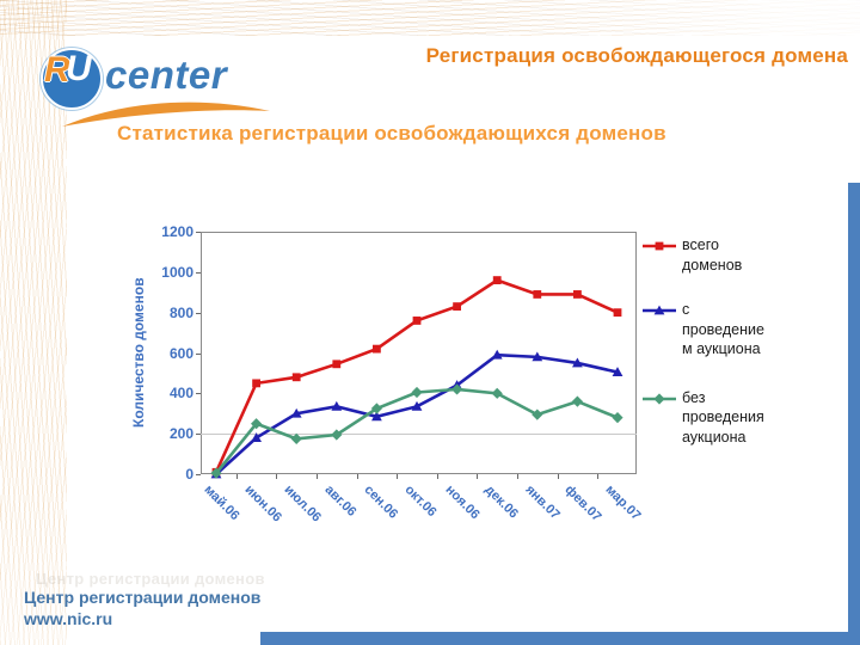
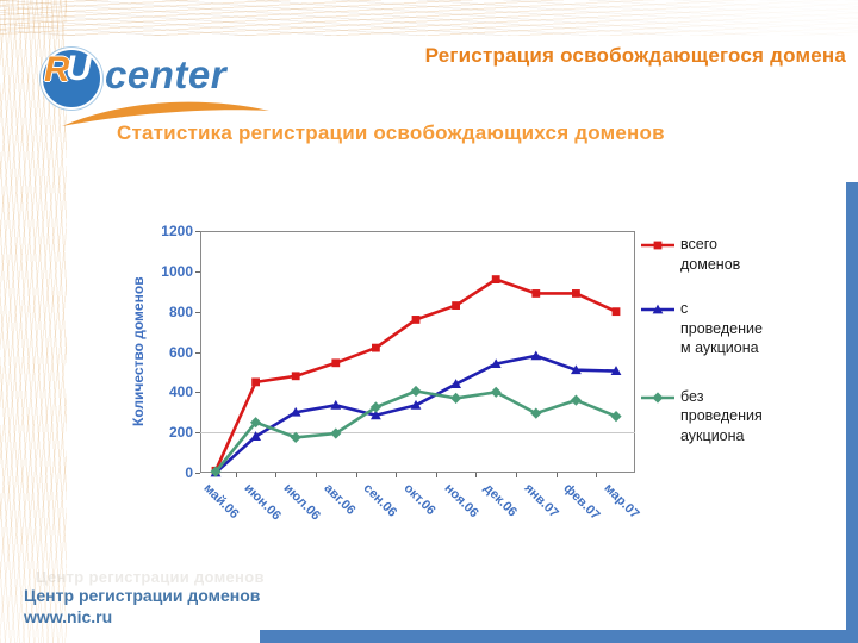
без проведения аукциона/ноя.06: 420 -> 370
с проведением аукциона/дек.06: 590 -> 540
с проведением аукциона/фев.07: 550 -> 510
